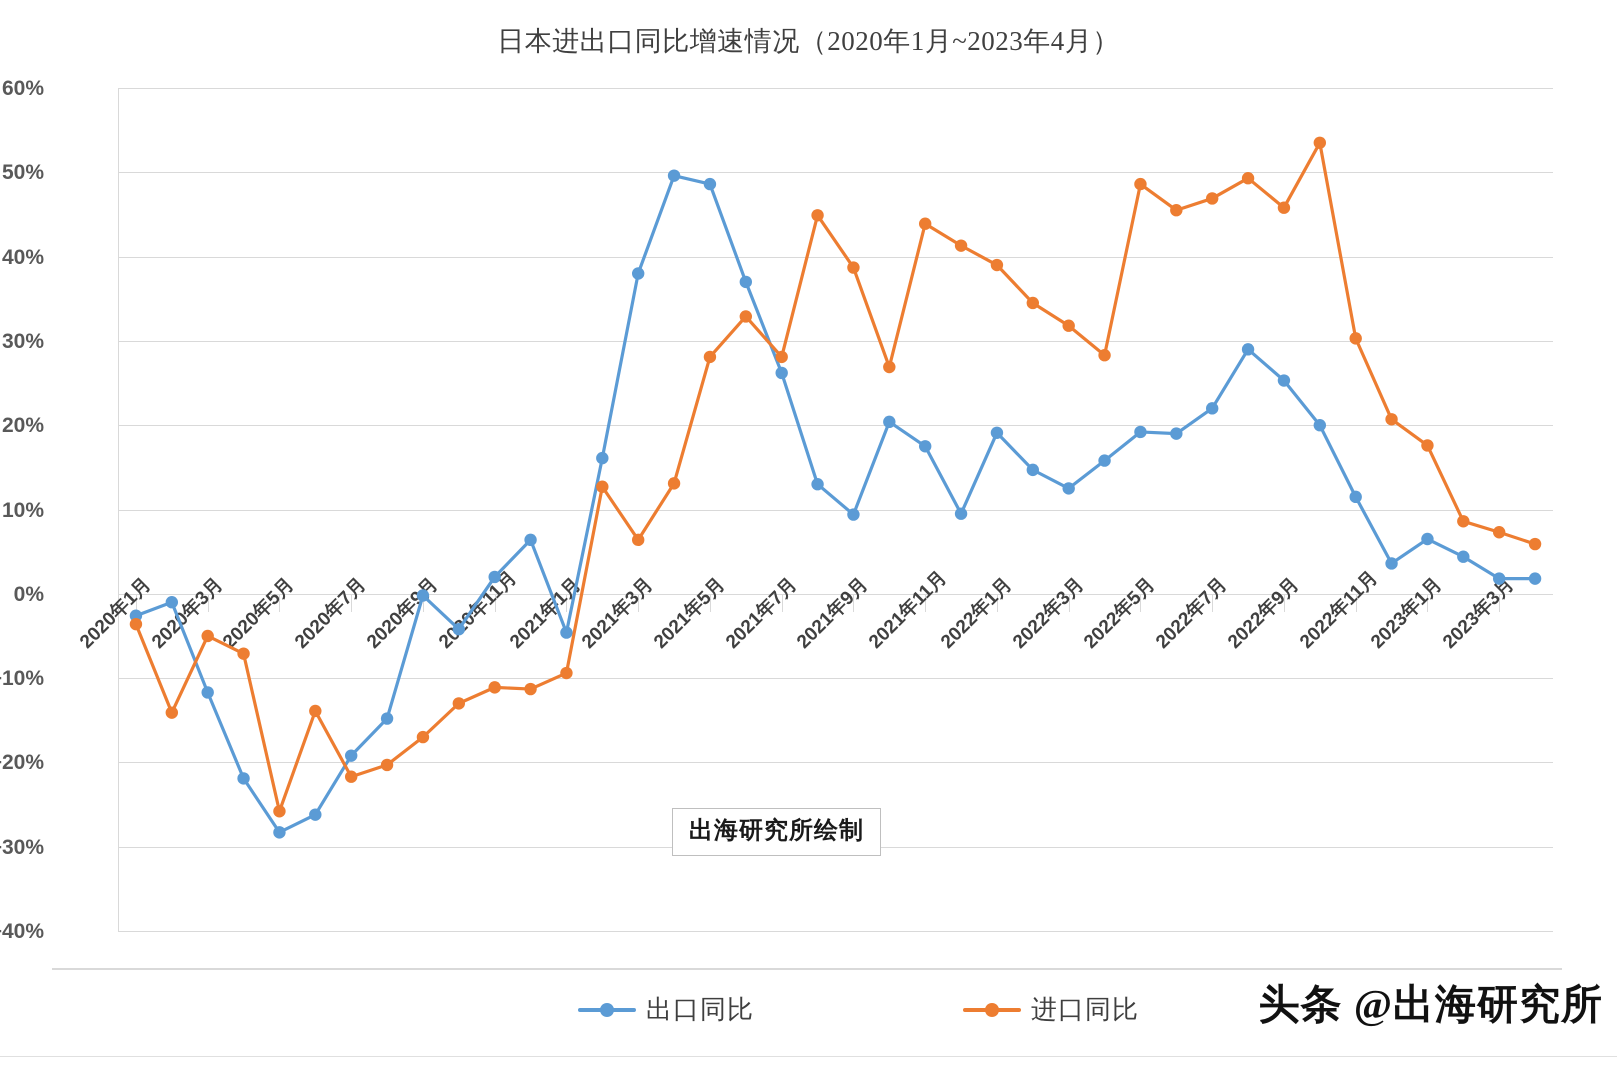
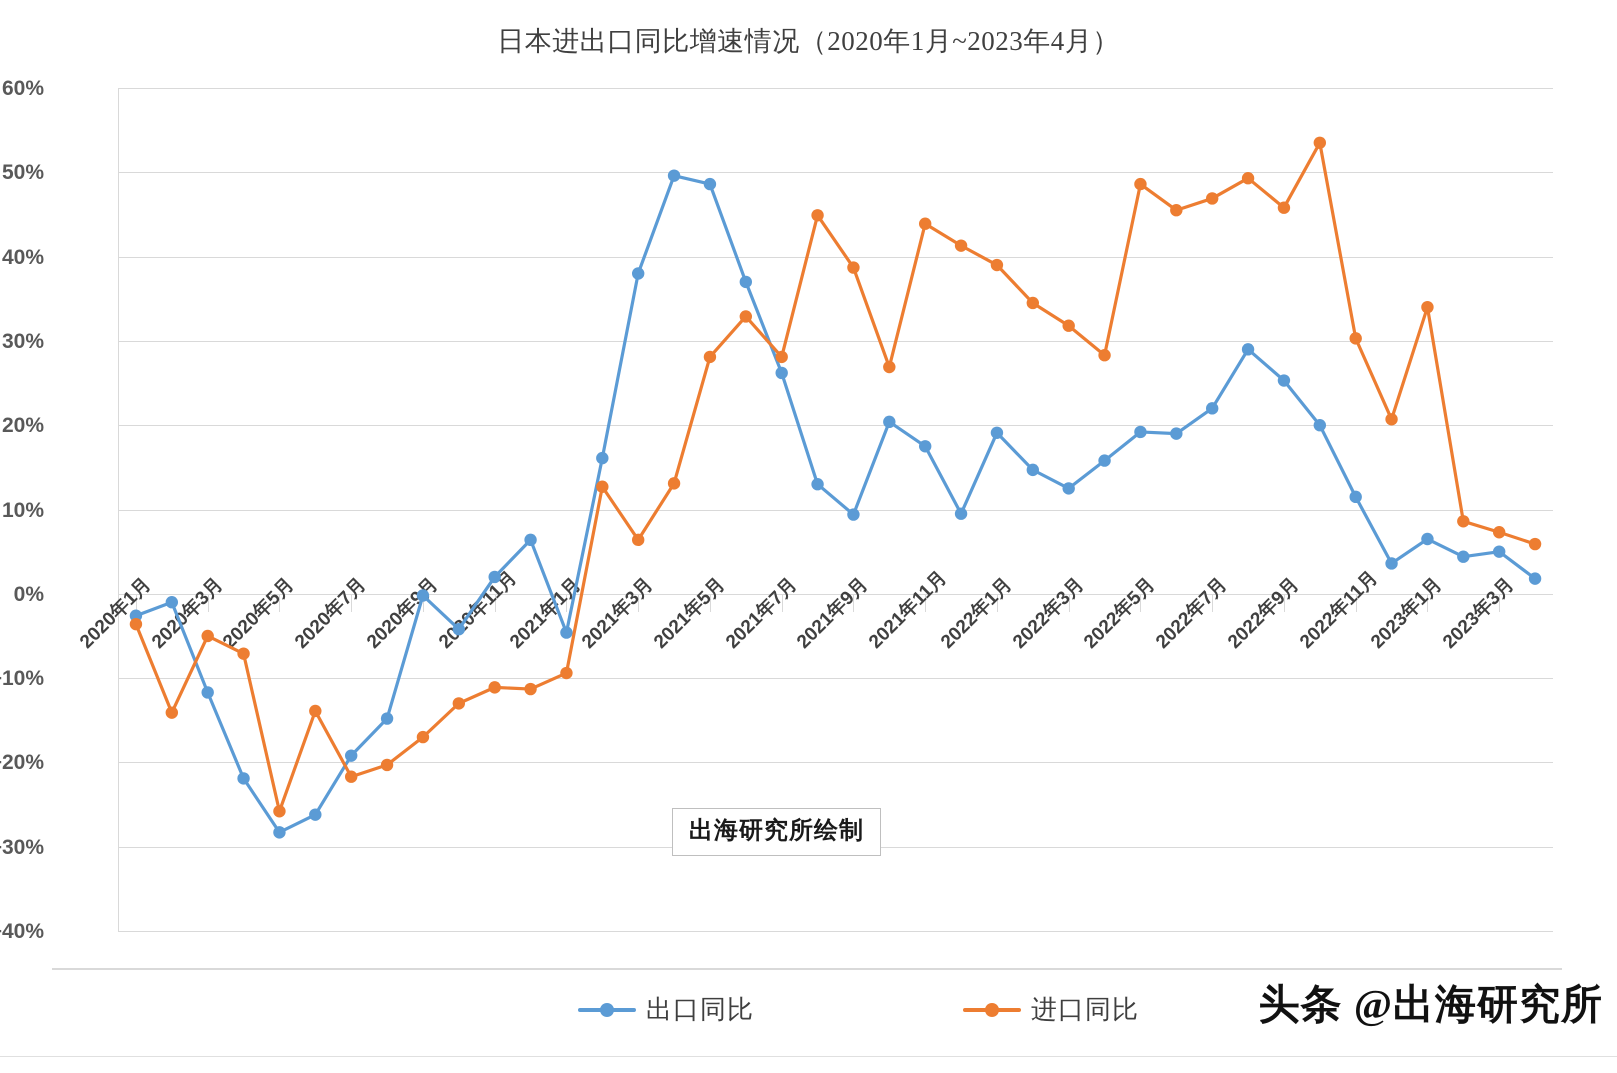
进口同比/2023年1月: 18% -> 34%
出口同比/2023年3月: 2% -> 5%
